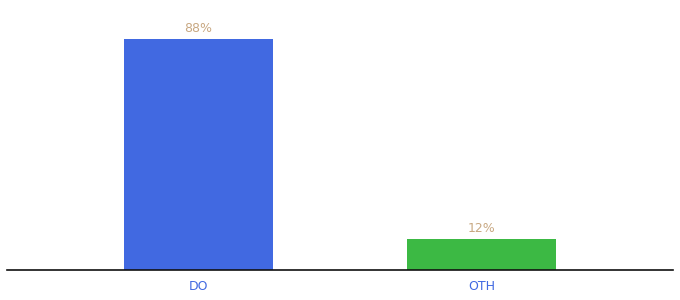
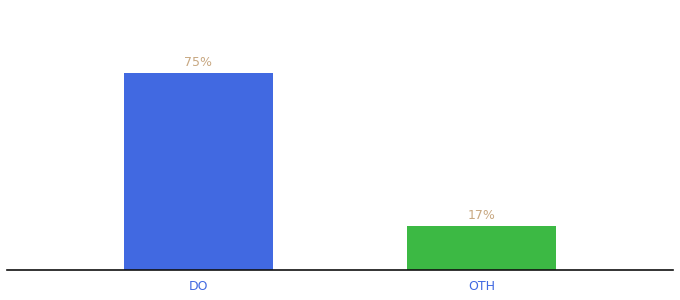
DO: 88% -> 75%
OTH: 12% -> 17%
